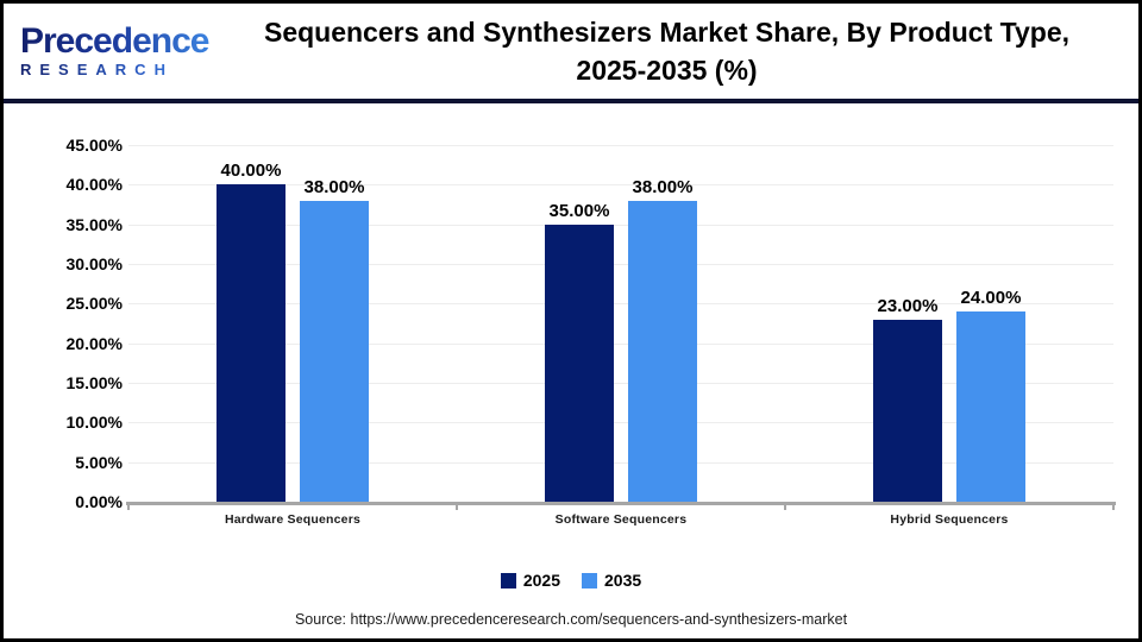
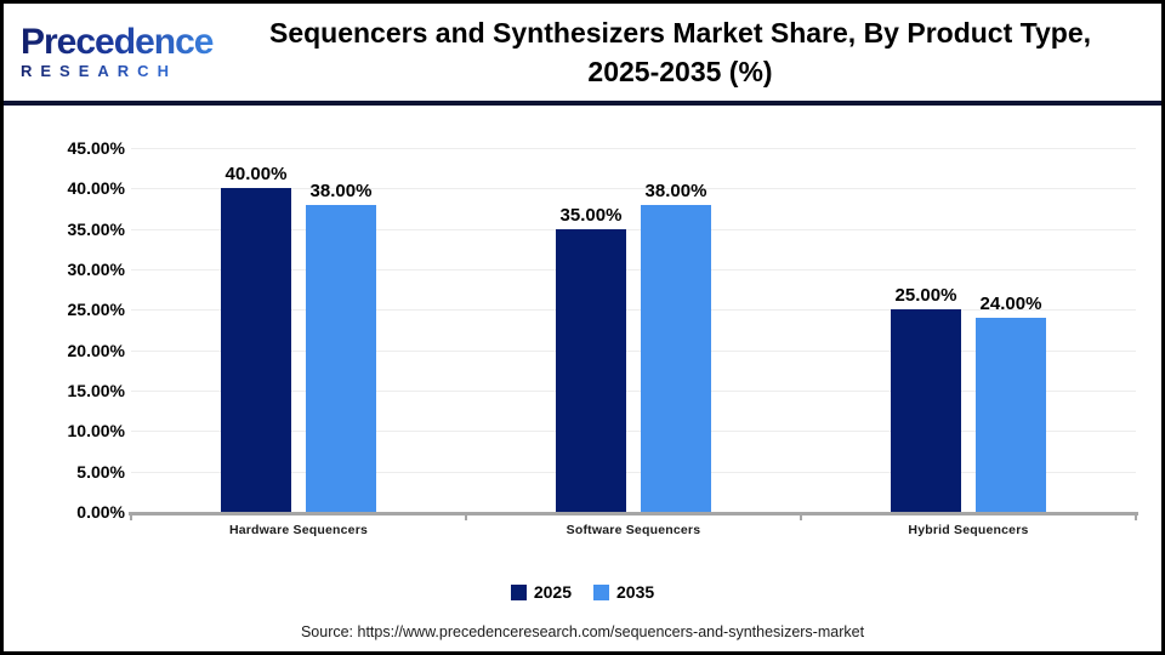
2025/Hybrid Sequencers: 23.00% -> 25.00%
